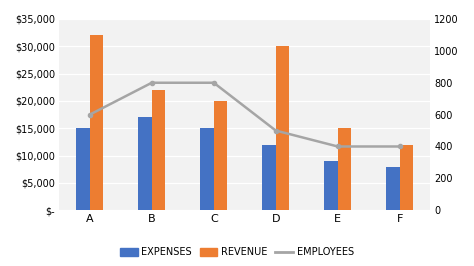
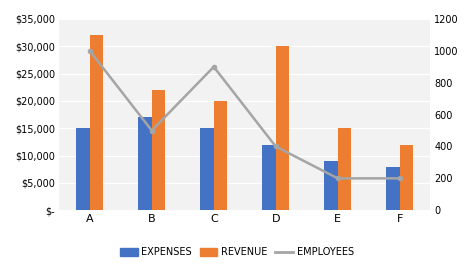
EMPLOYEES/A: 600 -> 1000
EMPLOYEES/B: 800 -> 500
EMPLOYEES/C: 800 -> 900
EMPLOYEES/D: 500 -> 400
EMPLOYEES/E: 400 -> 200
EMPLOYEES/F: 400 -> 200
